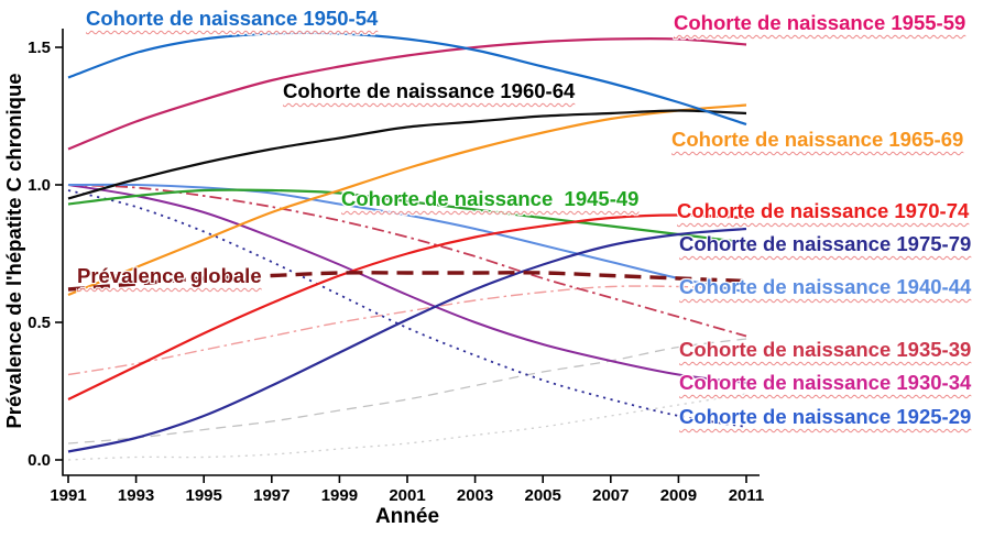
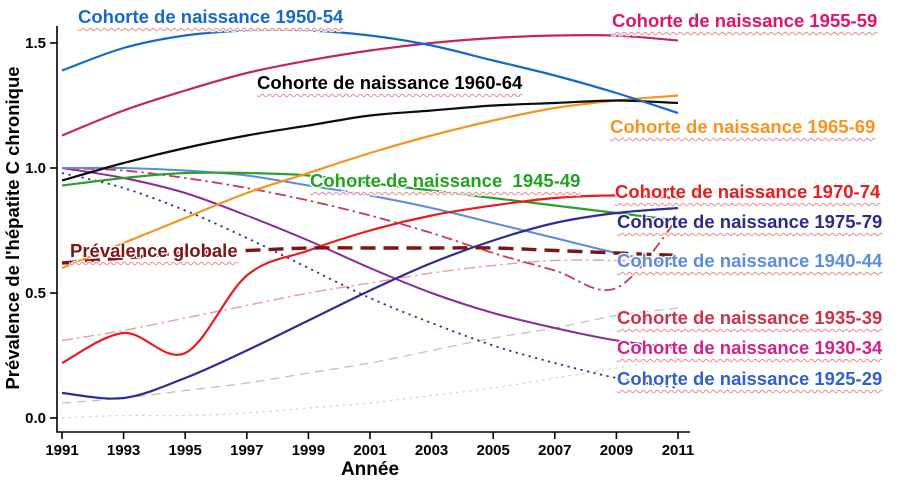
Cohorte de naissance 1975-79/1991: 0.03 -> 0.10
Cohorte de naissance 1970-74/1995: 0.46 -> 0.26
Cohorte de naissance 1935-39/2011: 0.45 -> 0.80
